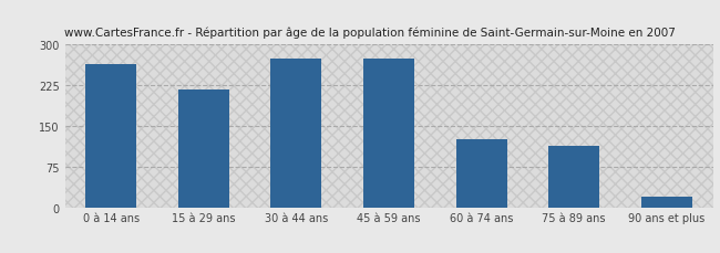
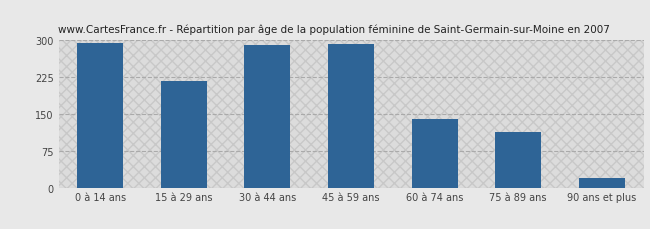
0 à 14 ans: 265 -> 295
30 à 44 ans: 275 -> 291
45 à 59 ans: 275 -> 293
60 à 74 ans: 125 -> 139
